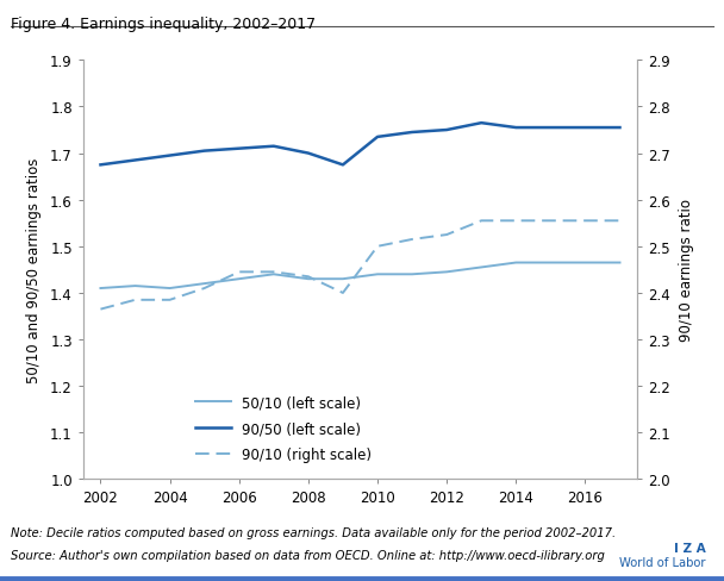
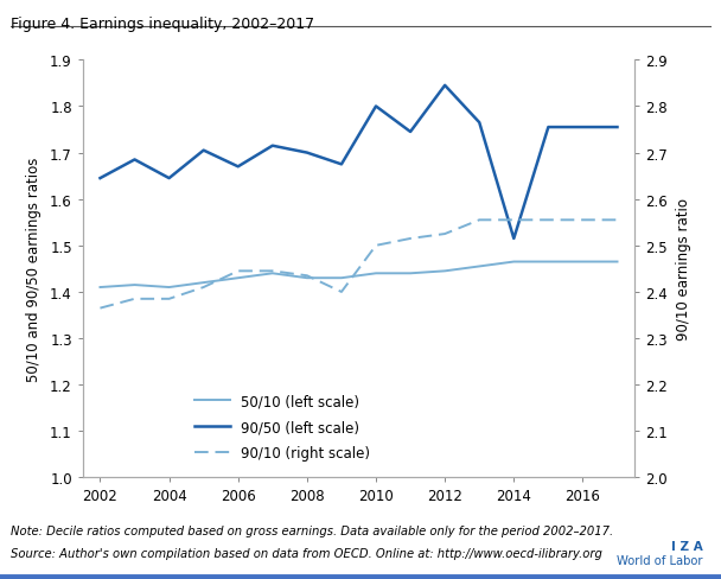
90/50 (left scale)/2002: 1.675 -> 1.645
90/50 (left scale)/2004: 1.695 -> 1.645
90/50 (left scale)/2006: 1.710 -> 1.670
90/50 (left scale)/2010: 1.735 -> 1.800
90/50 (left scale)/2012: 1.750 -> 1.845
90/50 (left scale)/2014: 1.755 -> 1.515
